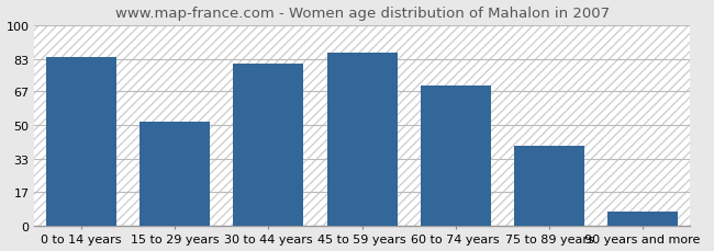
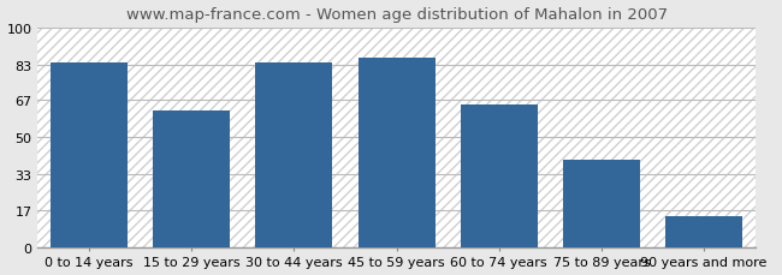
15 to 29 years: 52 -> 62
30 to 44 years: 81 -> 84
60 to 74 years: 70 -> 65
90 years and more: 7 -> 14
